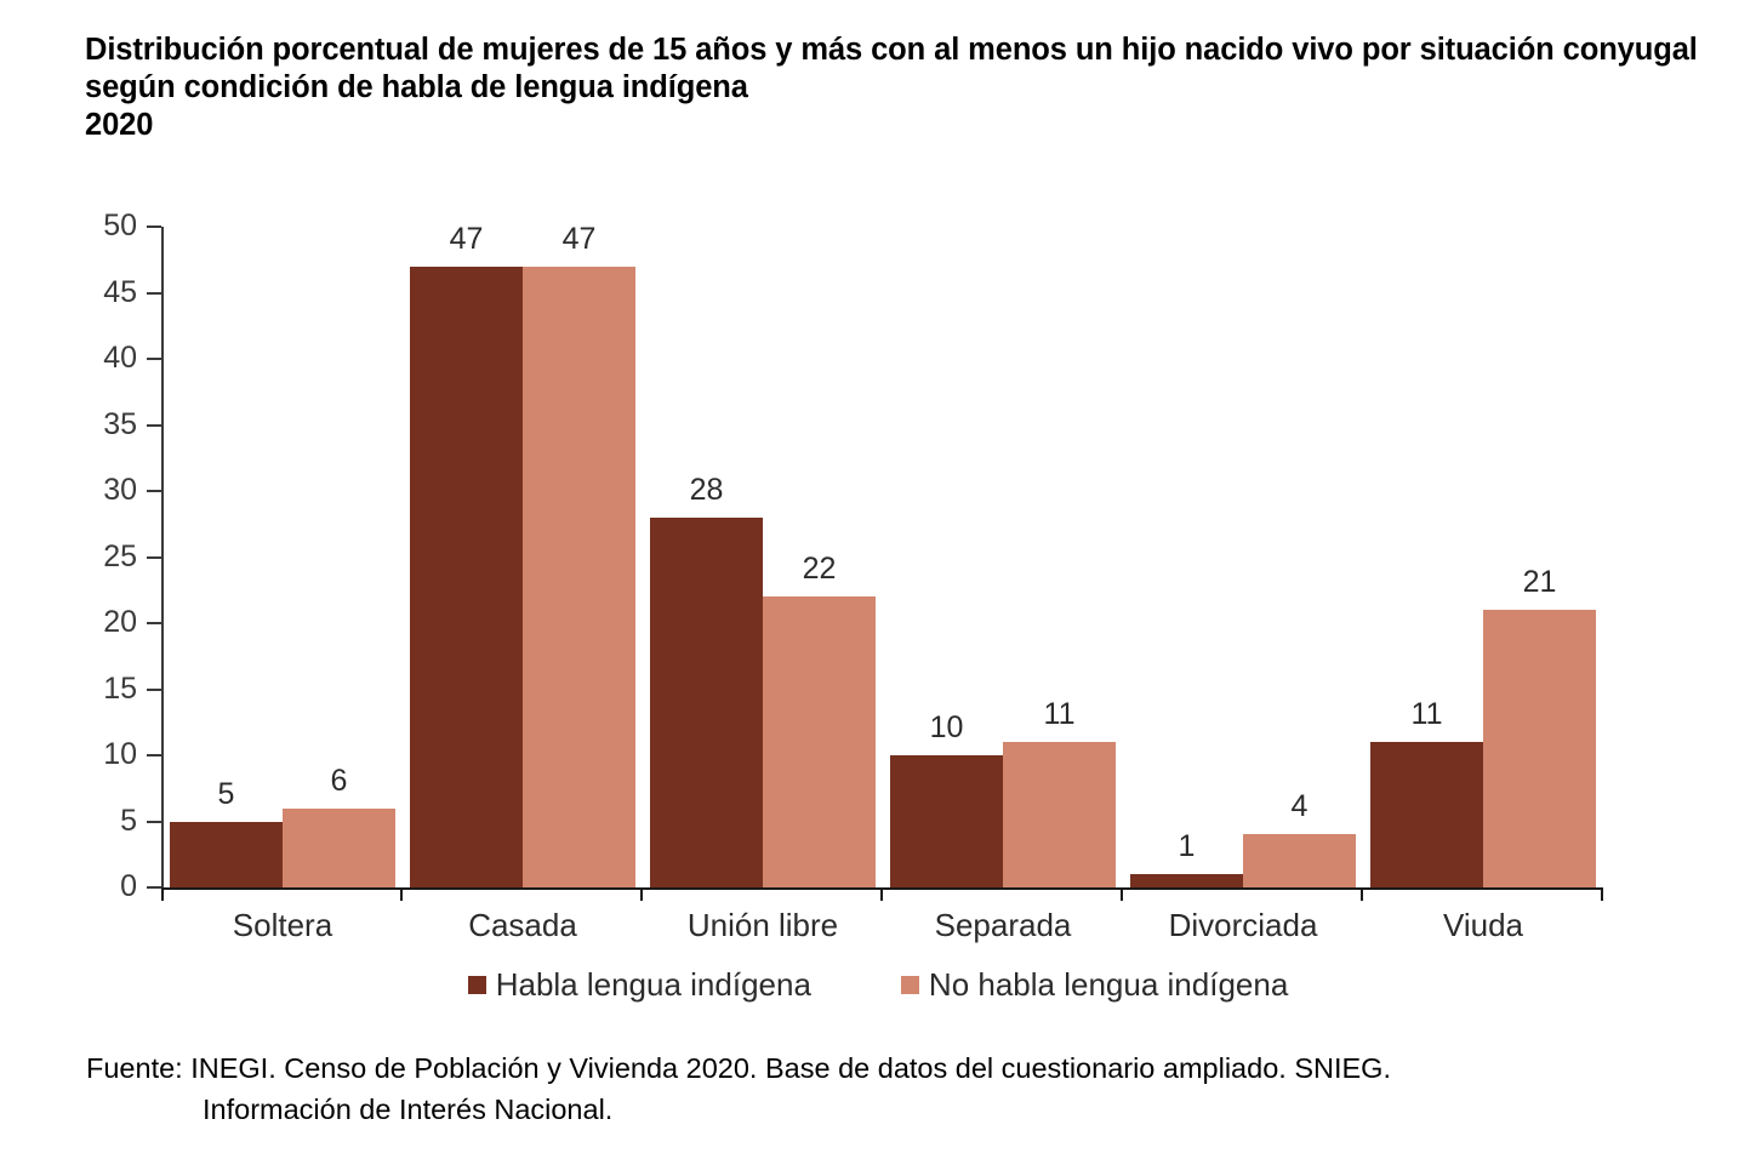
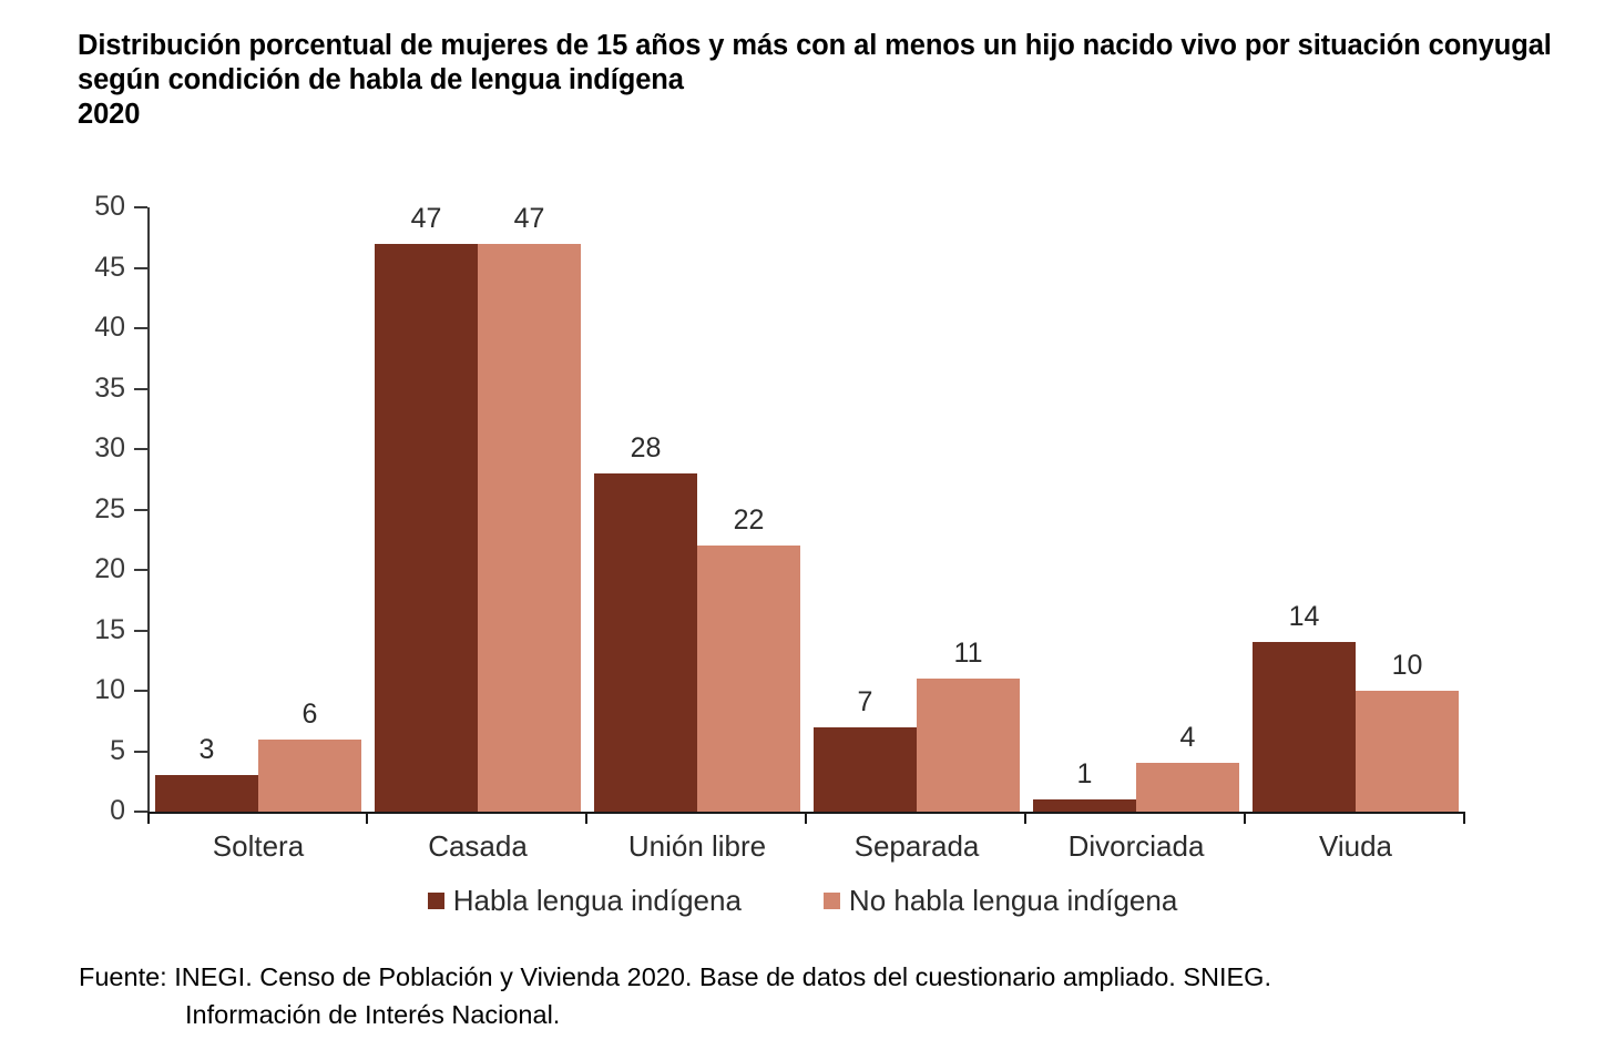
Habla lengua indígena/Soltera: 5 -> 3
Habla lengua indígena/Separada: 10 -> 7
Habla lengua indígena/Viuda: 11 -> 14
No habla lengua indígena/Viuda: 21 -> 10
